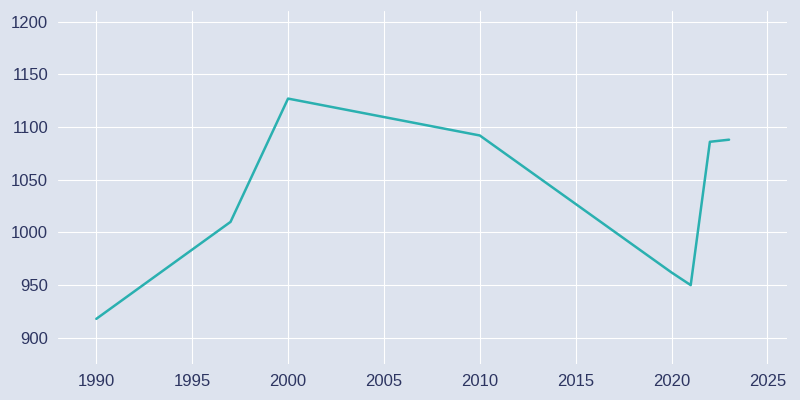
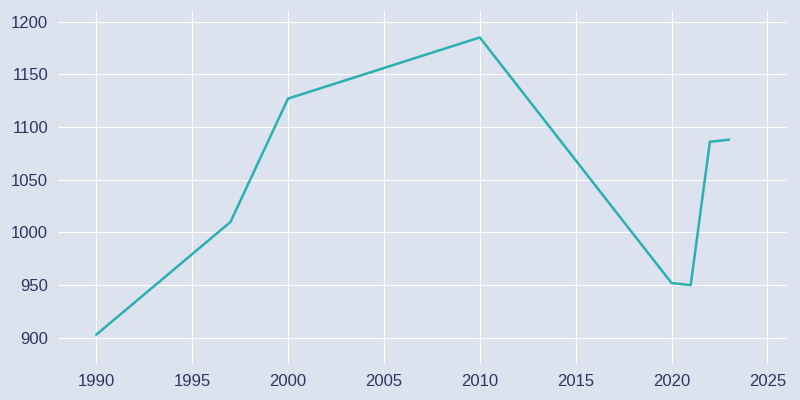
1990: 918 -> 903
2010: 1092 -> 1185
2020: 962 -> 952
